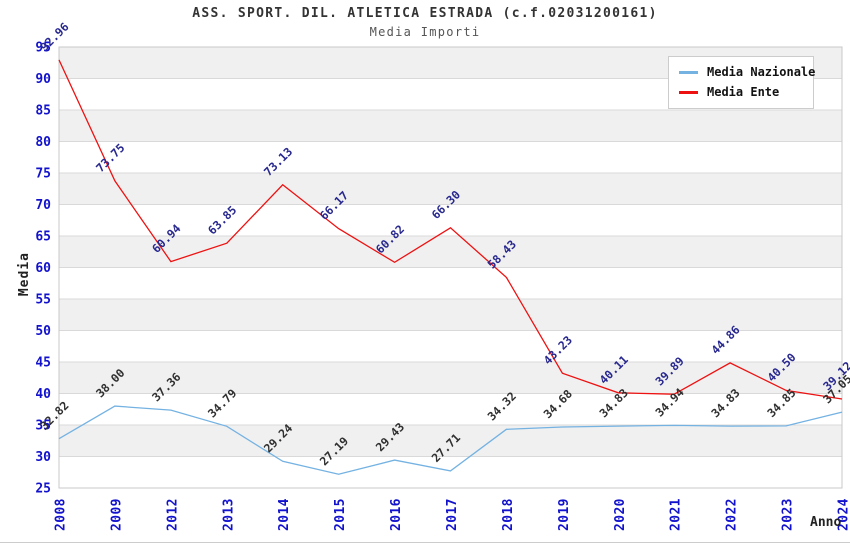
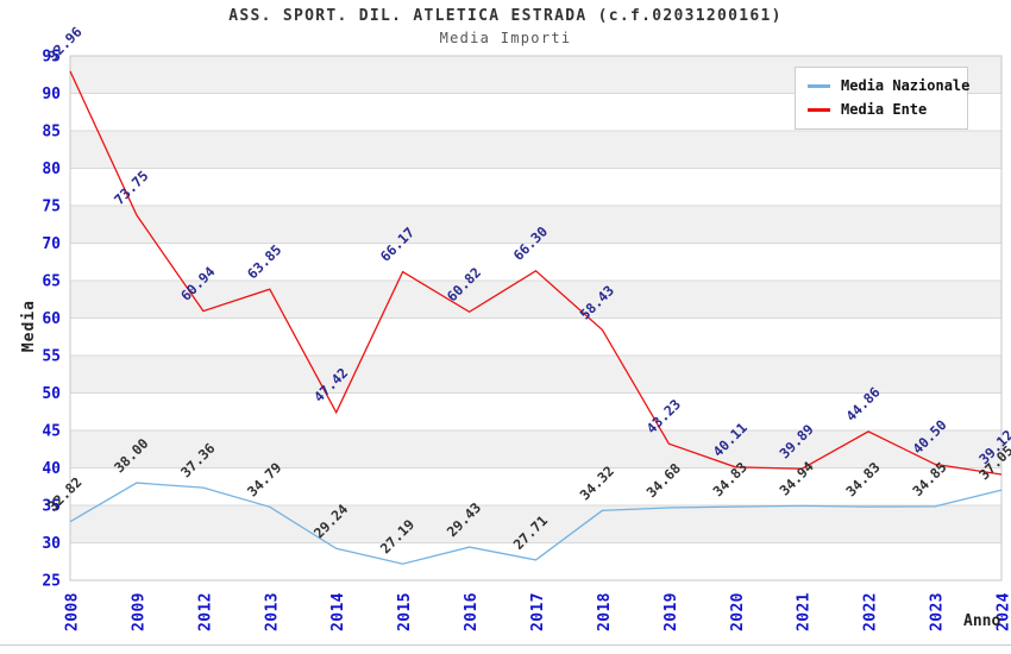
Media Ente/2014: 73.13 -> 47.42
